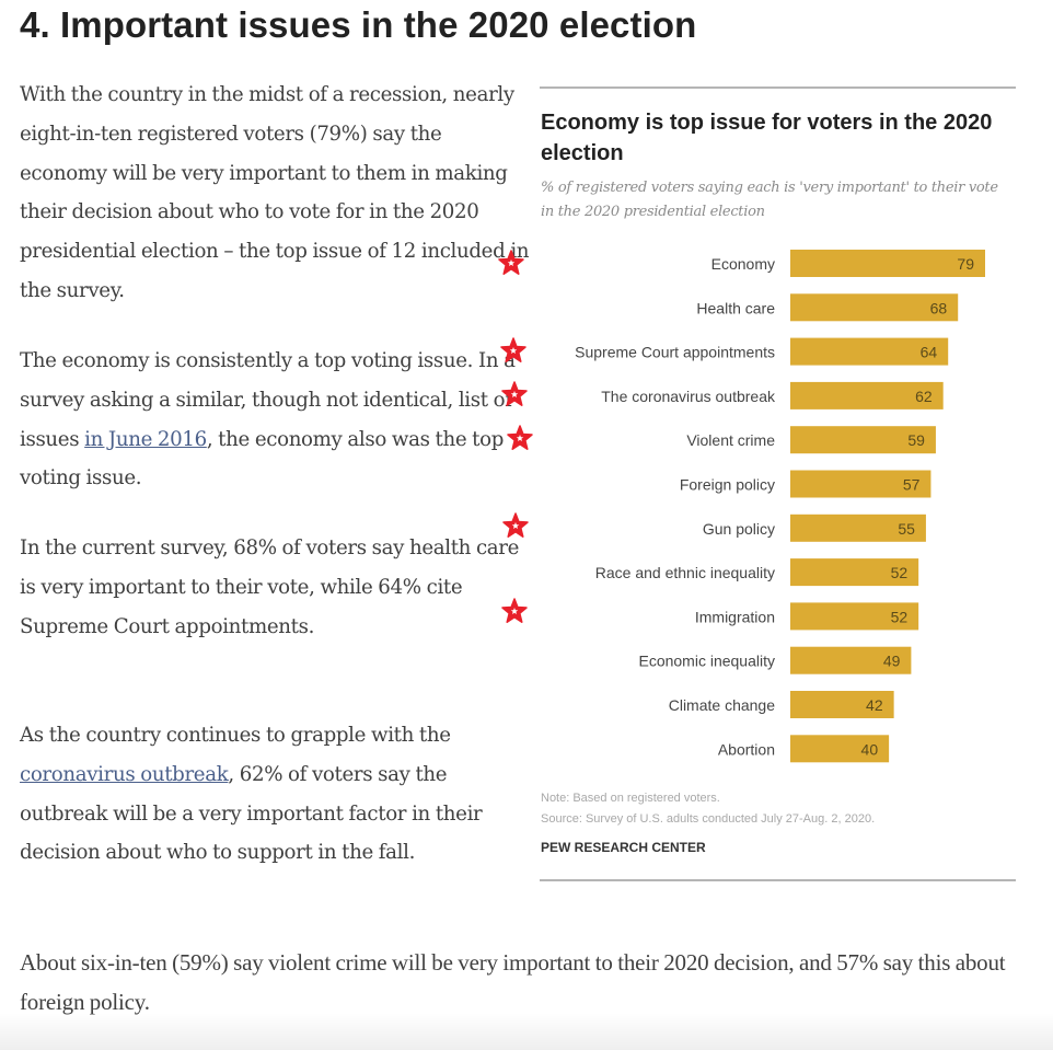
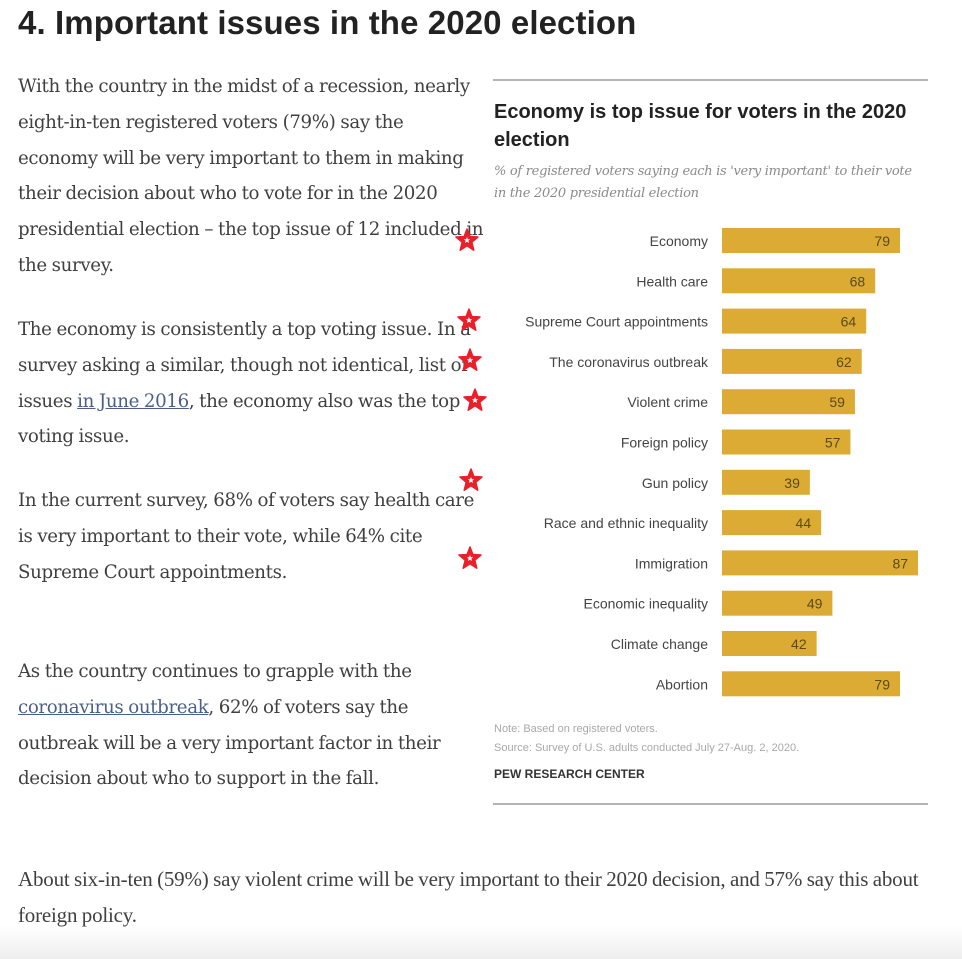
Gun policy: 55 -> 39
Race and ethnic inequality: 52 -> 44
Immigration: 52 -> 87
Abortion: 40 -> 79
